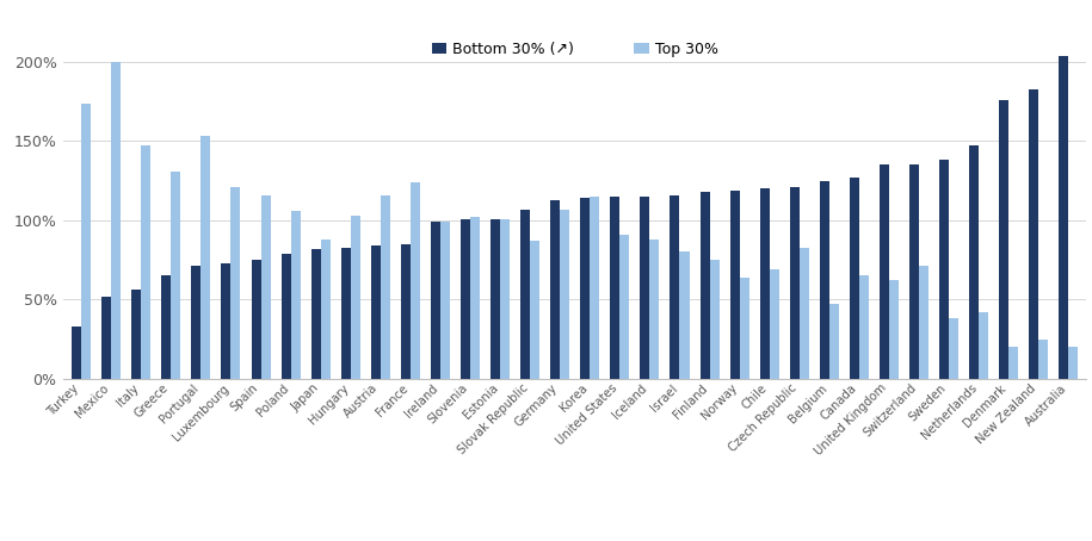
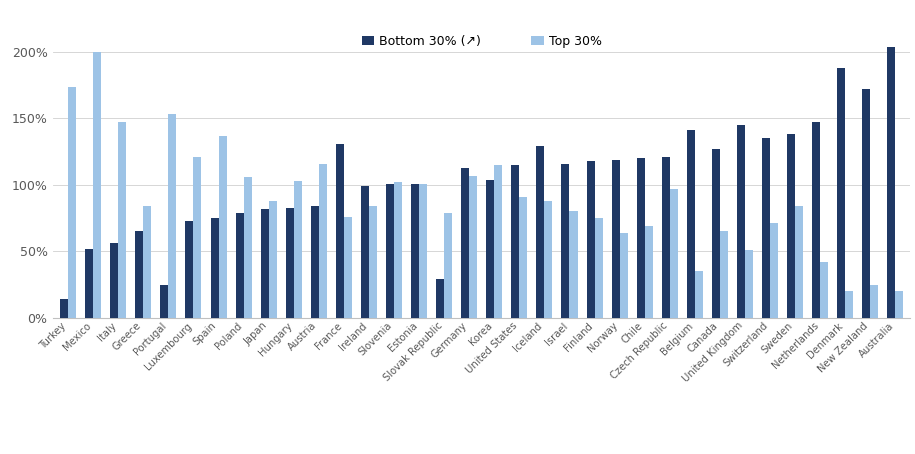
Bottom 30% (↗)/Turkey: 33% -> 14%
Top 30%/Greece: 131% -> 84%
Bottom 30% (↗)/Portugal: 71% -> 25%
Top 30%/Spain: 116% -> 137%
Bottom 30% (↗)/France: 85% -> 131%
Top 30%/France: 124% -> 76%
Top 30%/Ireland: 99% -> 84%
Bottom 30% (↗)/Slovak Republic: 107% -> 29%
Top 30%/Slovak Republic: 87% -> 79%
Bottom 30% (↗)/Korea: 114% -> 104%
Bottom 30% (↗)/Iceland: 115% -> 129%
Top 30%/Czech Republic: 83% -> 97%
Bottom 30% (↗)/Belgium: 125% -> 141%
Top 30%/Belgium: 47% -> 35%
Bottom 30% (↗)/United Kingdom: 135% -> 145%
Top 30%/United Kingdom: 62% -> 51%
Top 30%/Sweden: 38% -> 84%
Bottom 30% (↗)/Denmark: 176% -> 188%
Bottom 30% (↗)/New Zealand: 183% -> 172%
